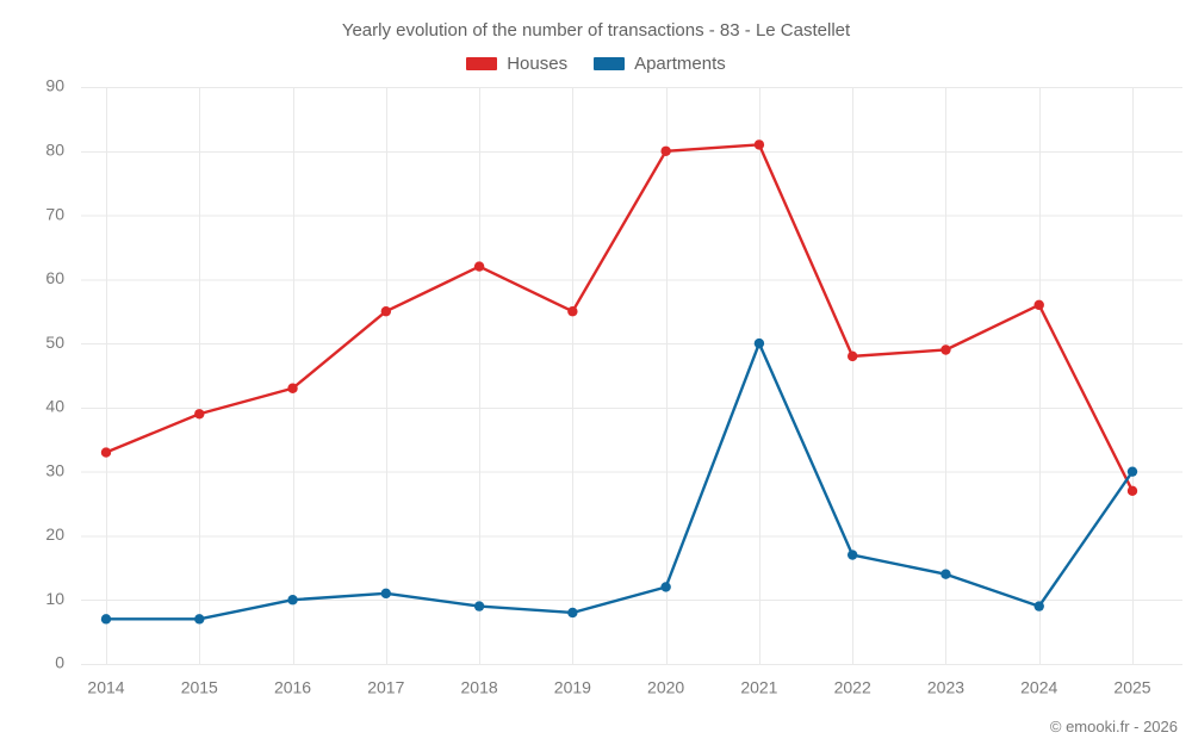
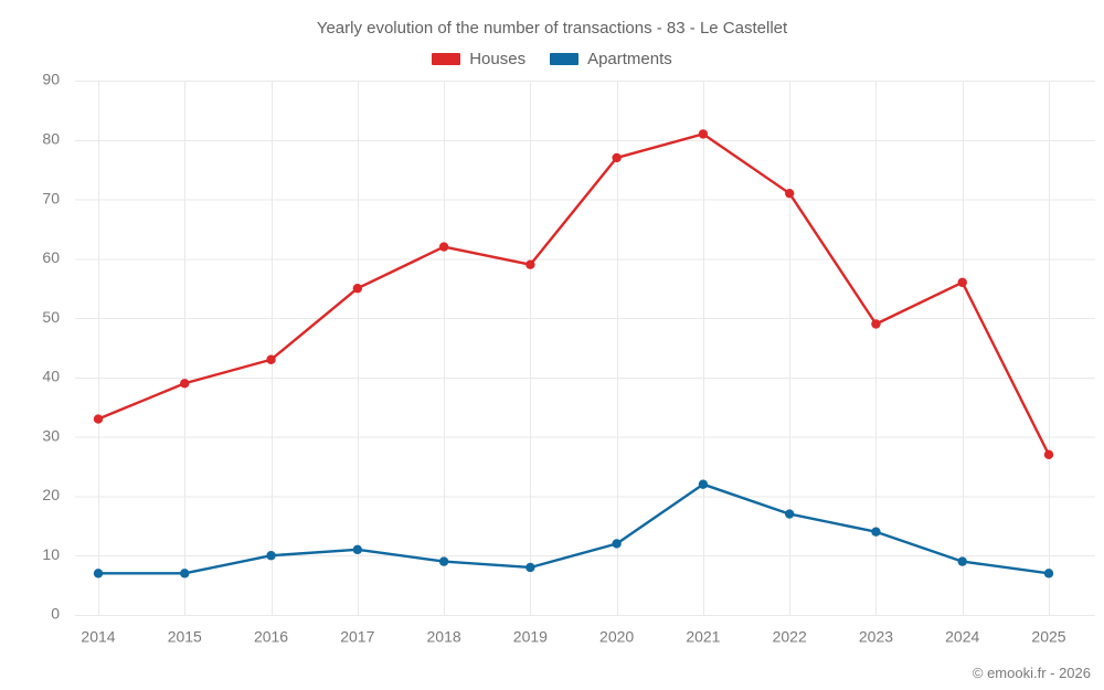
Houses/2019: 55 -> 59
Houses/2020: 80 -> 77
Apartments/2021: 50 -> 22
Houses/2022: 48 -> 71
Apartments/2025: 30 -> 7
